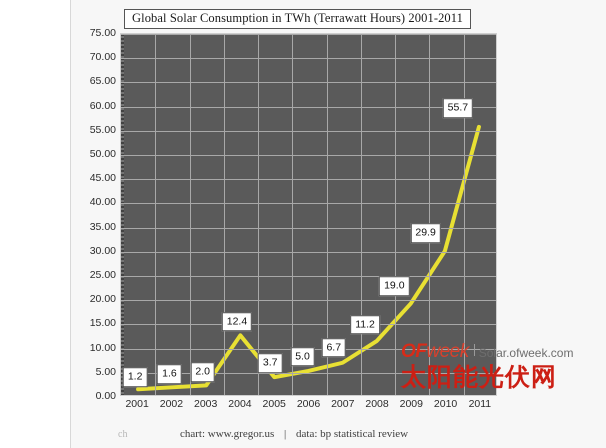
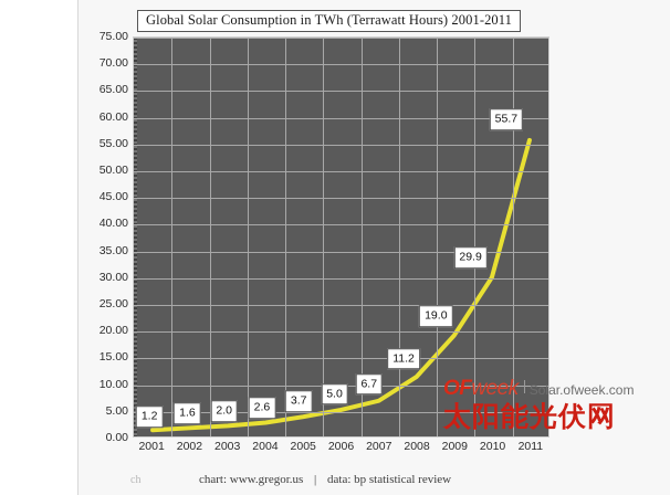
2004: 12.4 -> 2.6
